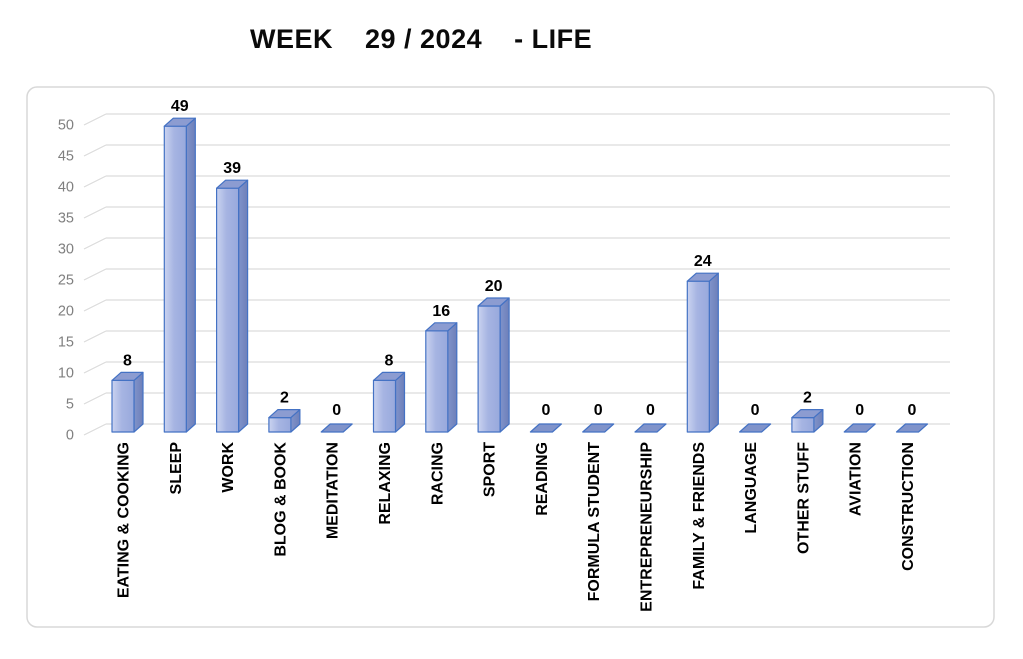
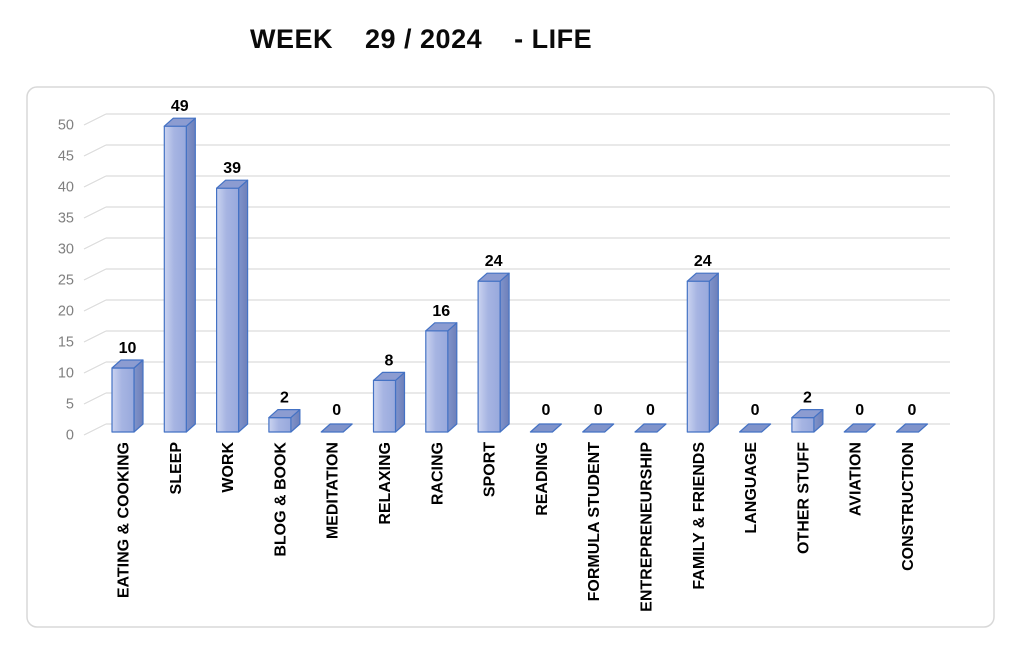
EATING & COOKING: 8 -> 10
SPORT: 20 -> 24
